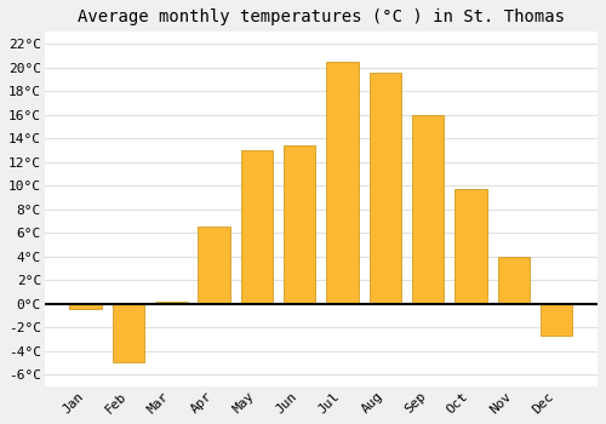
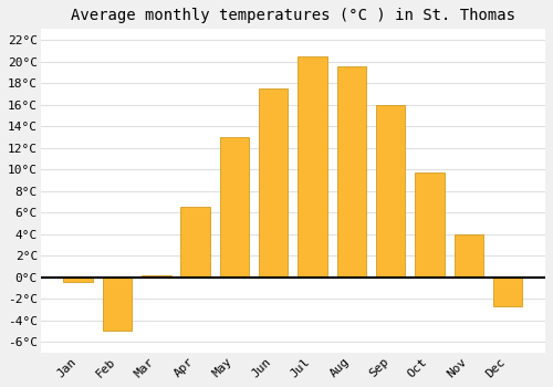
Jun: 13.4°C -> 17.5°C
